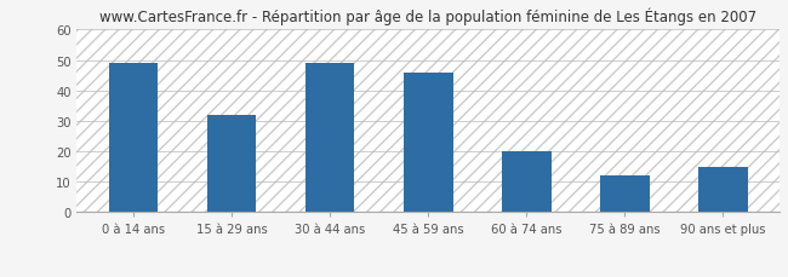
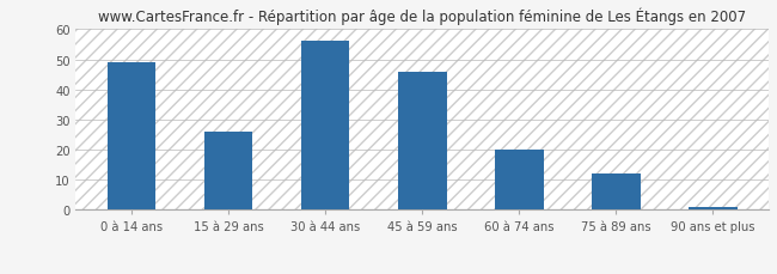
15 à 29 ans: 32 -> 26
30 à 44 ans: 49 -> 56
90 ans et plus: 15 -> 1
